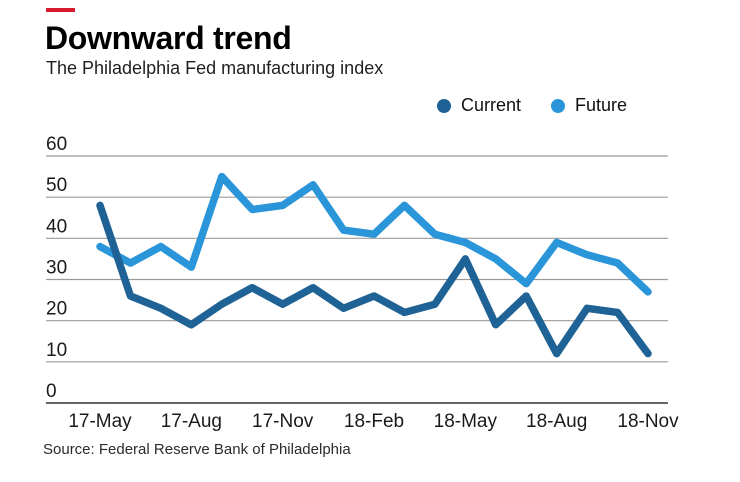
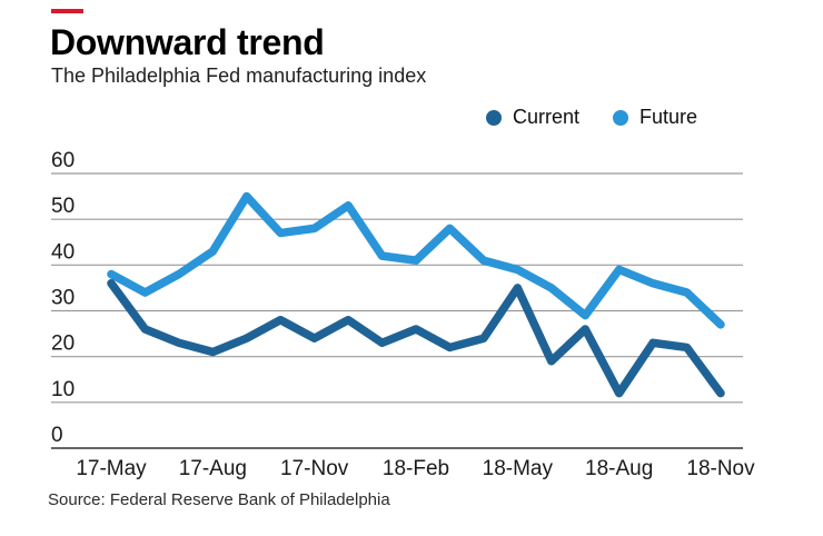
Current/17-May: 48 -> 36
Current/17-Aug: 19 -> 21
Future/17-Aug: 33 -> 43
